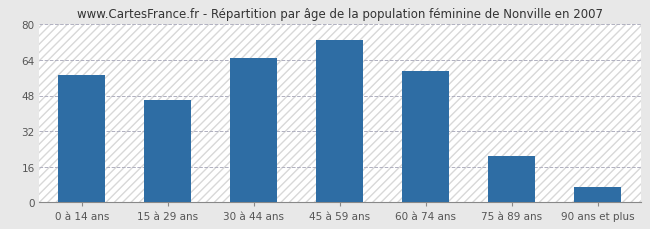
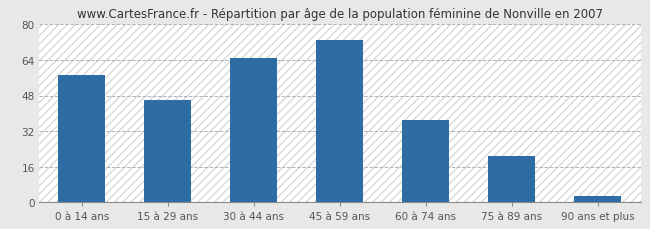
60 à 74 ans: 59 -> 37
90 ans et plus: 7 -> 3
